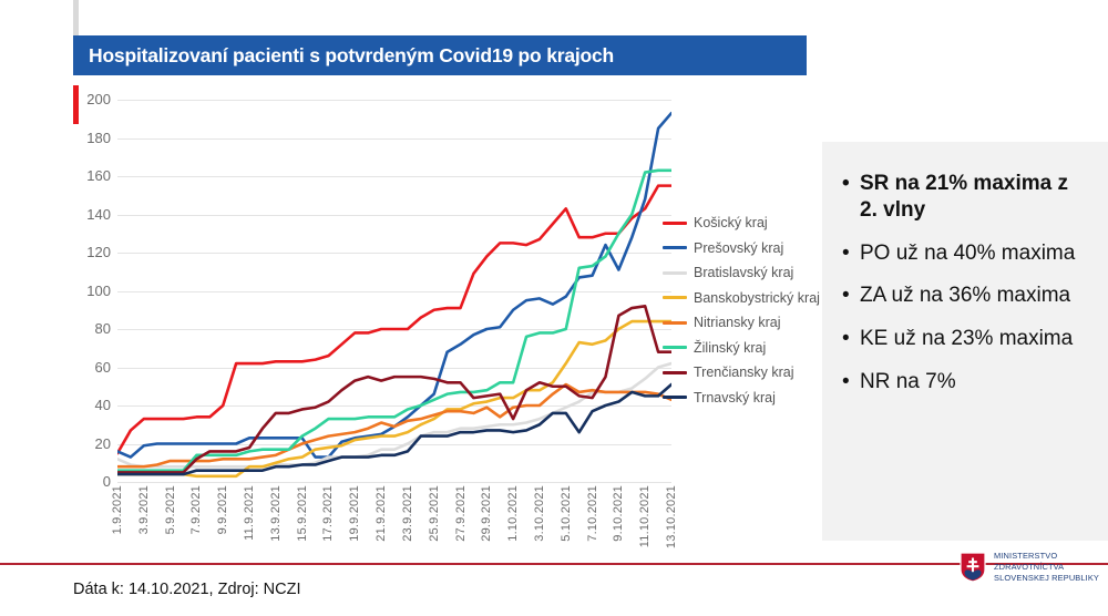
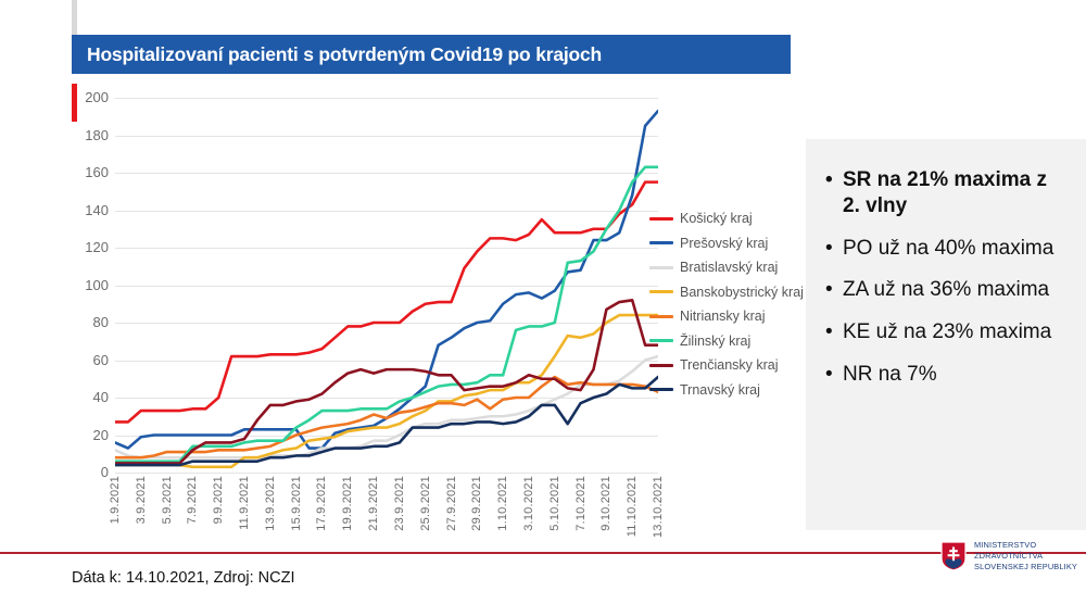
Košický kraj/1.9.2021: 15 -> 27
Trenčiansky kraj/1.10.2021: 33 -> 46
Košický kraj/5.10.2021: 143 -> 128
Prešovský kraj/9.10.2021: 111 -> 124
Žilinský kraj/11.10.2021: 162 -> 155
